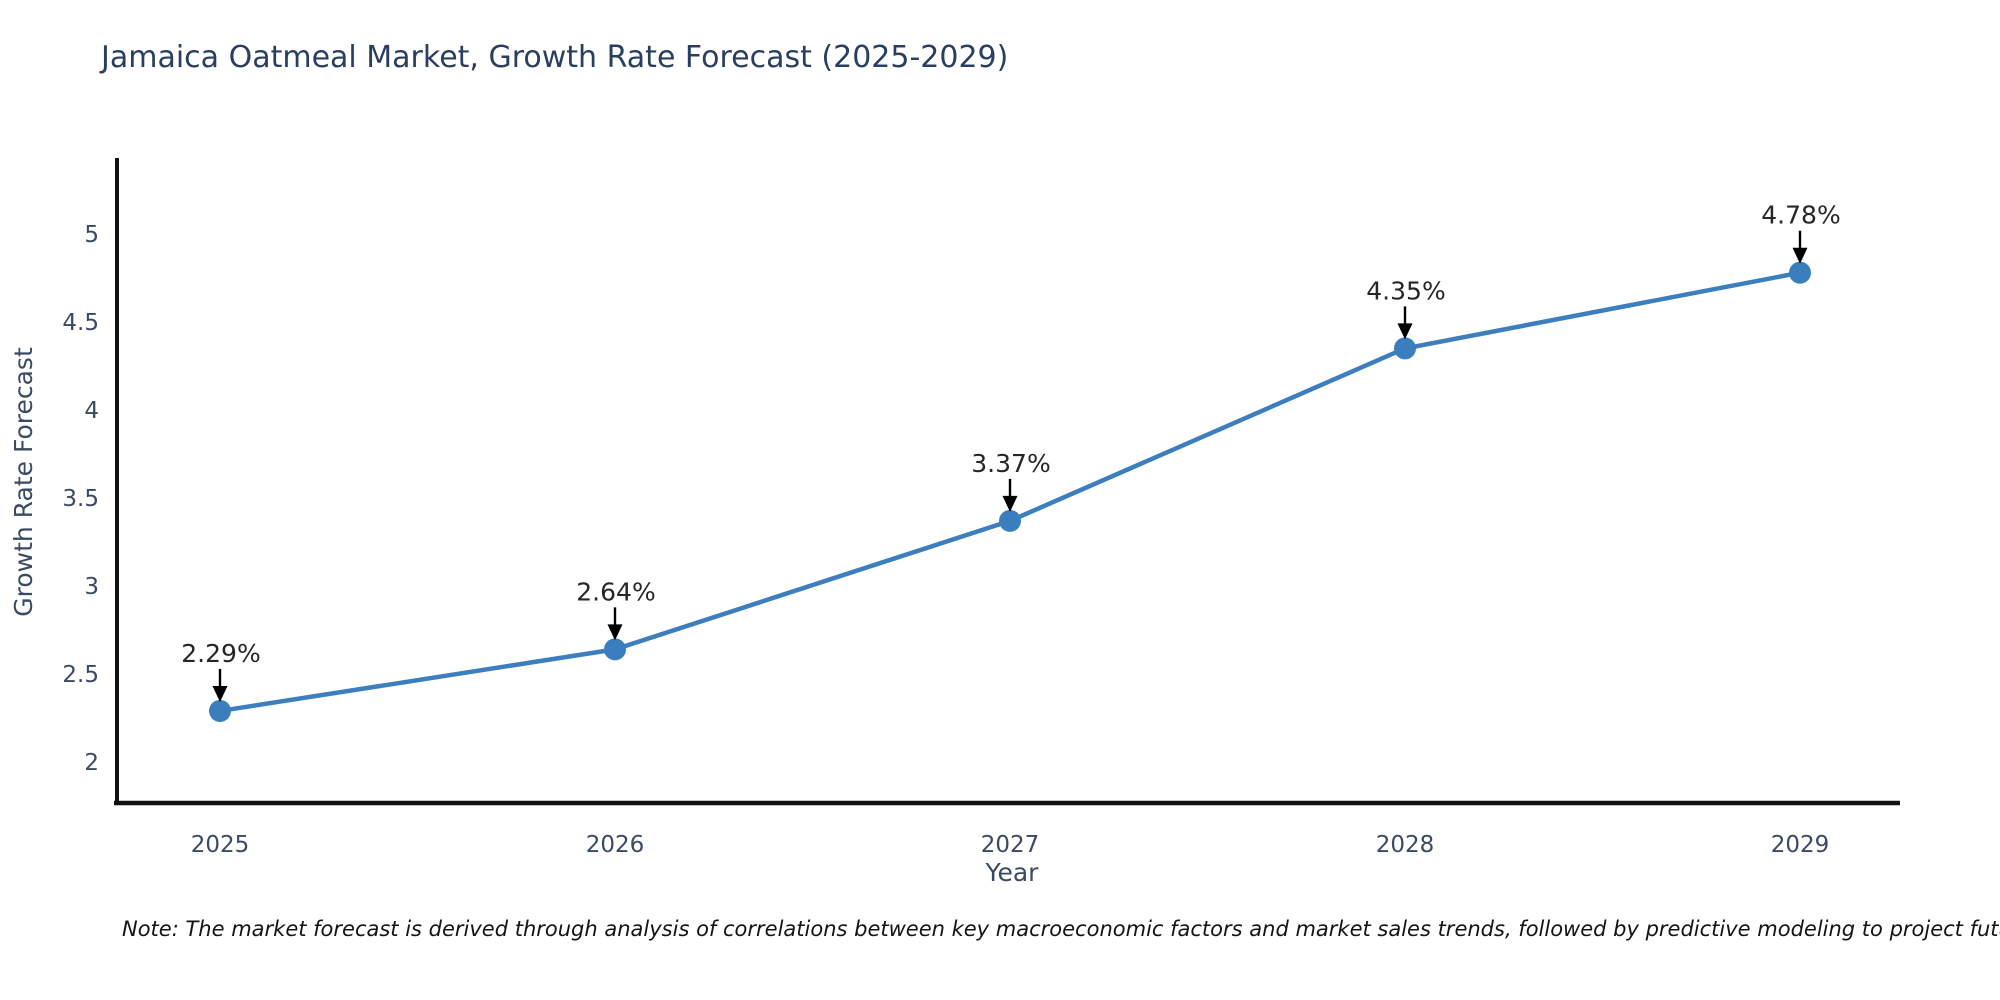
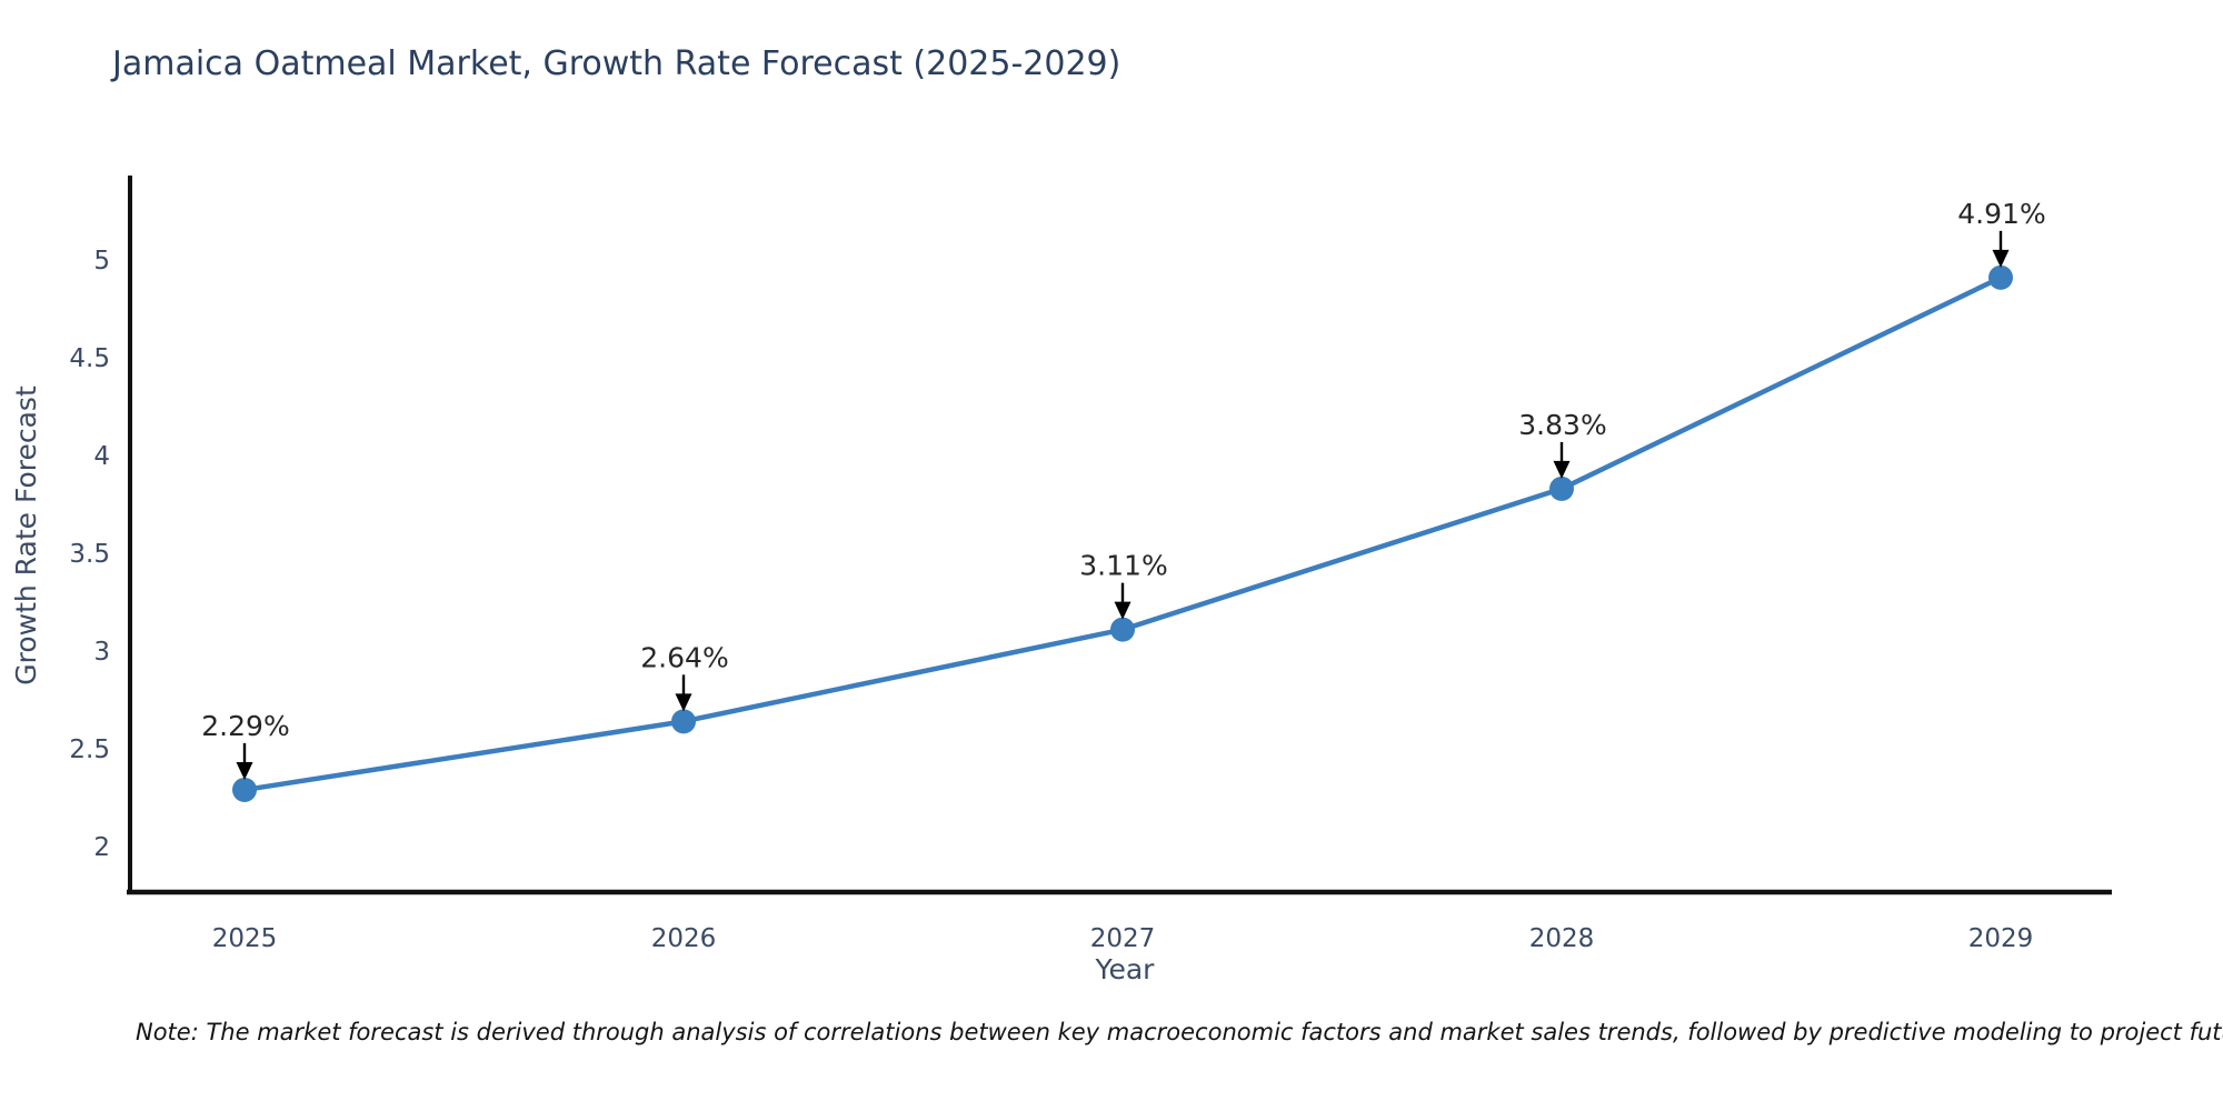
2027: 3.37% -> 3.11%
2028: 4.35% -> 3.83%
2029: 4.78% -> 4.91%
